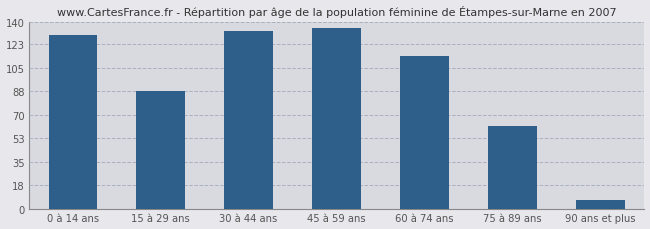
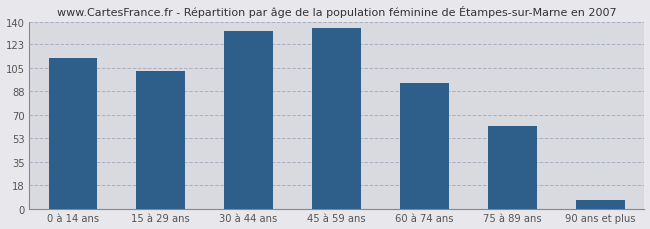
0 à 14 ans: 130 -> 113
15 à 29 ans: 88 -> 103
60 à 74 ans: 114 -> 94
